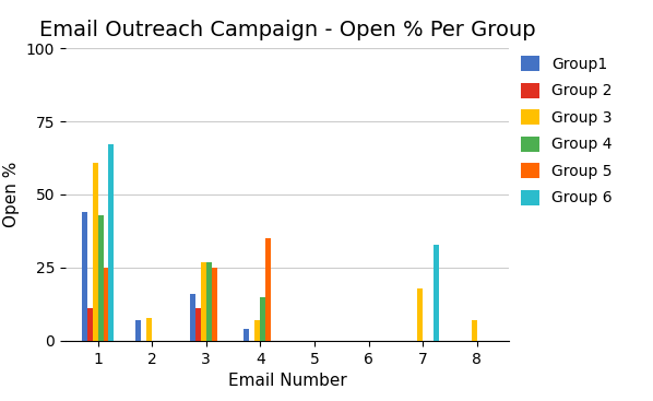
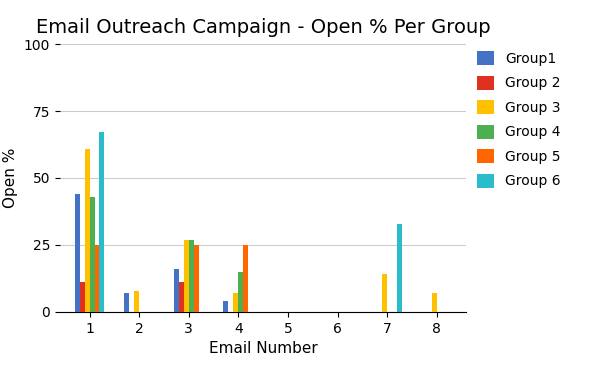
Group 5/4: 35 -> 25
Group 3/7: 18 -> 14
